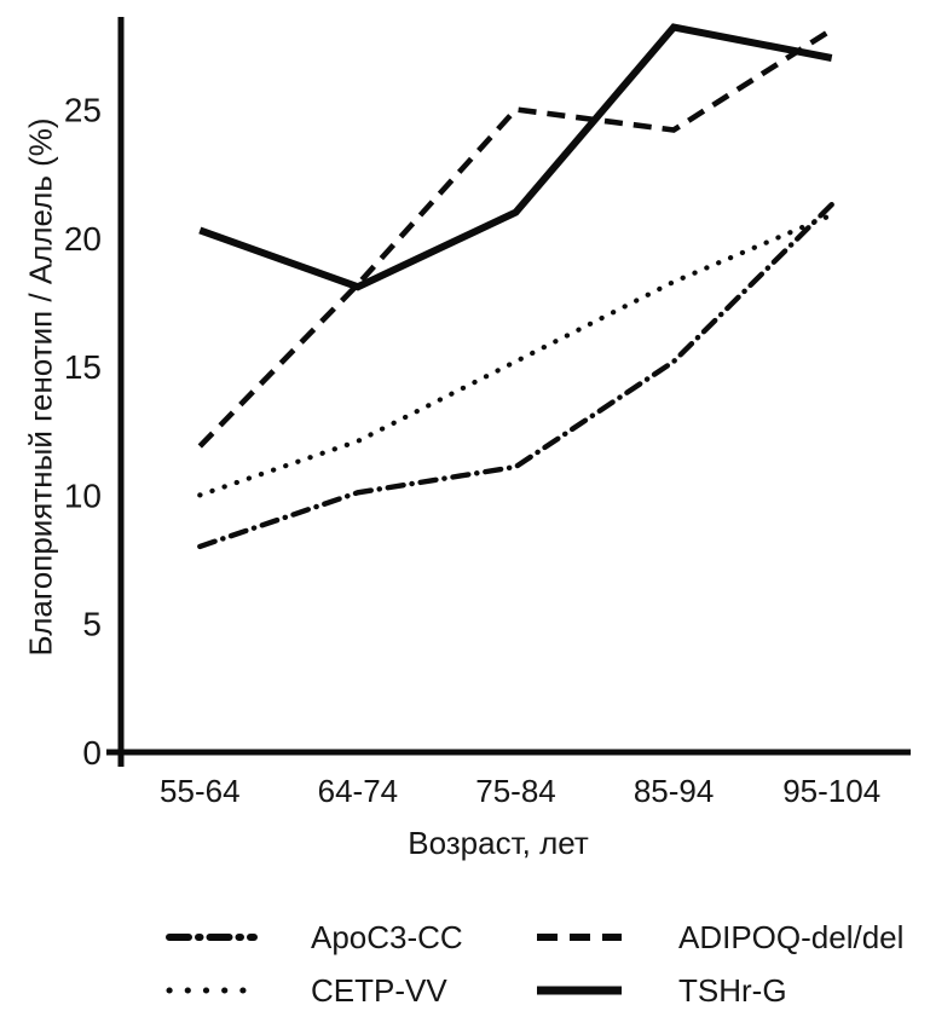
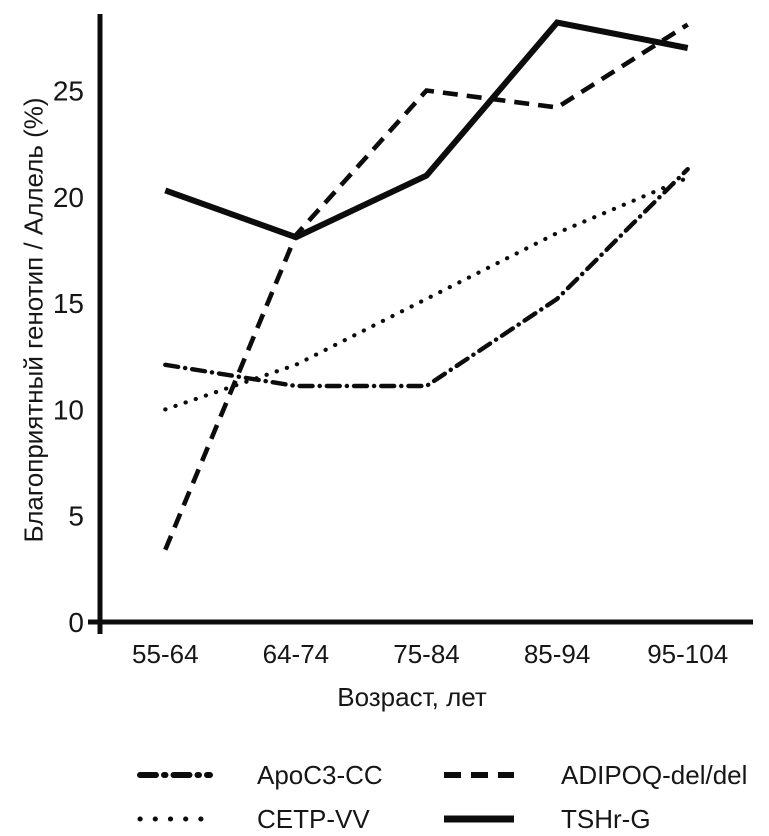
ApoC3-CC/55-64: 8.0 -> 12.1
ADIPOQ-del/del/55-64: 11.9 -> 3.4
ApoC3-CC/64-74: 10.1 -> 11.1
